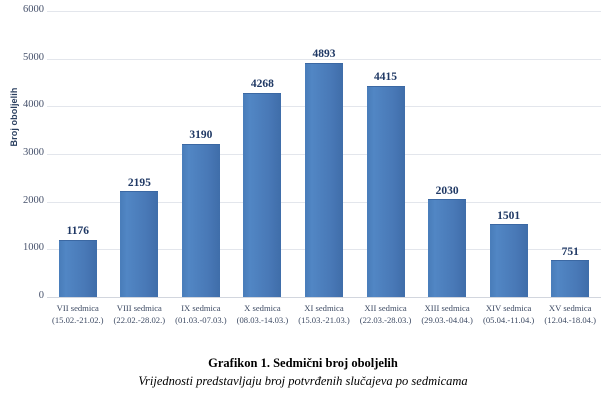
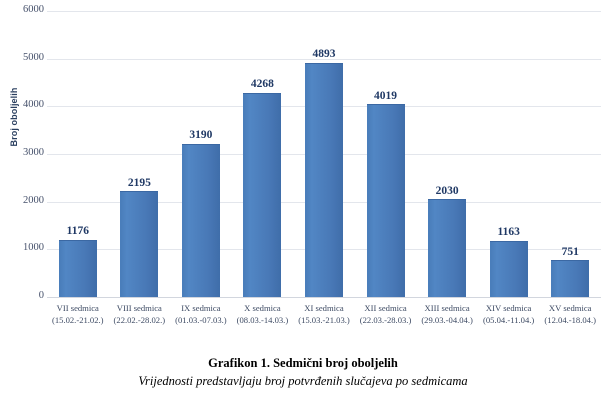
XII sedmica: 4415 -> 4019
XIV sedmica: 1501 -> 1163
